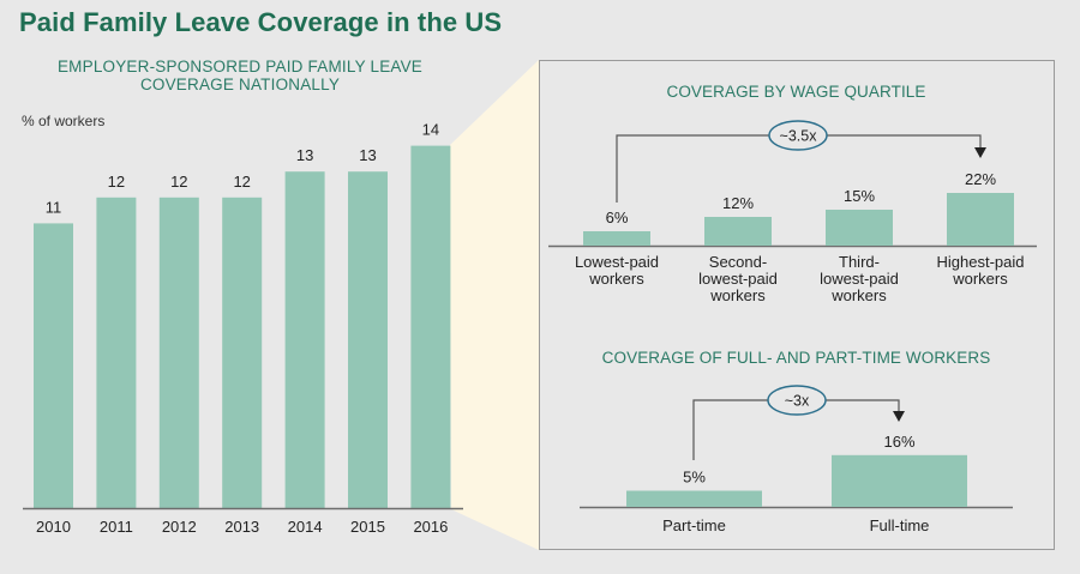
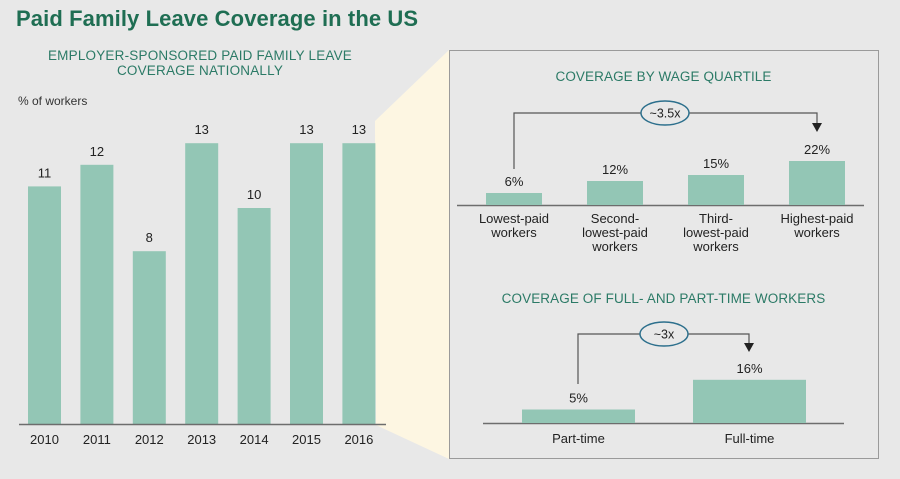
EMPLOYER-SPONSORED PAID FAMILY LEAVE COVERAGE NATIONALLY/2012: 12 -> 8
EMPLOYER-SPONSORED PAID FAMILY LEAVE COVERAGE NATIONALLY/2013: 12 -> 13
EMPLOYER-SPONSORED PAID FAMILY LEAVE COVERAGE NATIONALLY/2014: 13 -> 10
EMPLOYER-SPONSORED PAID FAMILY LEAVE COVERAGE NATIONALLY/2016: 14 -> 13
